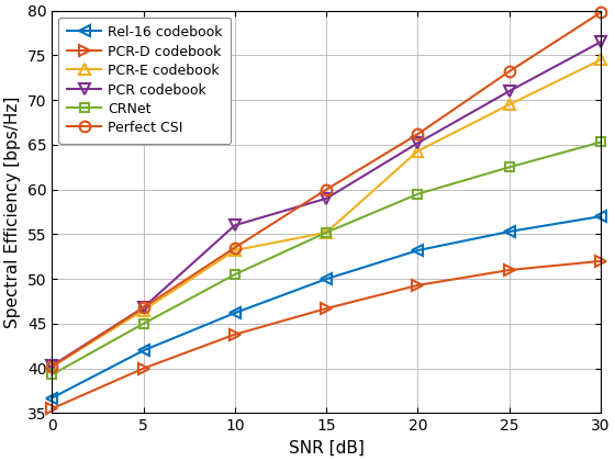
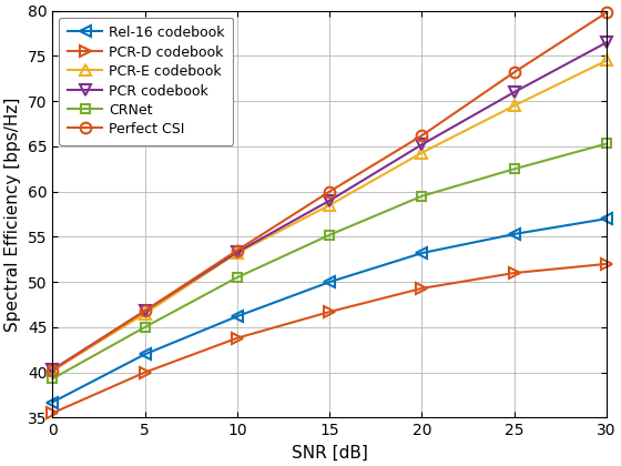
PCR codebook/10: 56.0 -> 53.3
PCR-E codebook/15: 55.2 -> 58.5
